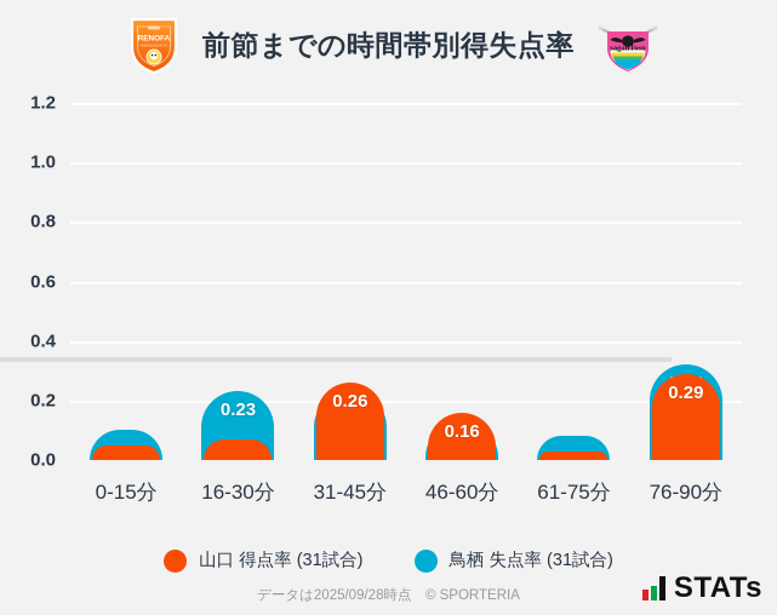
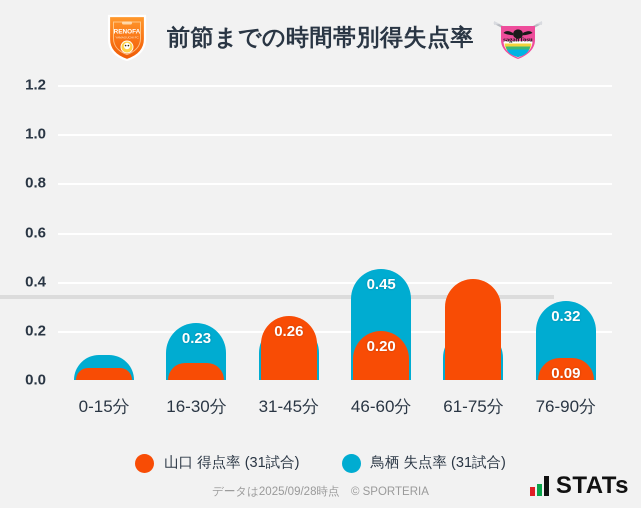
鳥栖 失点率 (31試合)/46-60分: 0.13 -> 0.45
山口 得点率 (31試合)/46-60分: 0.16 -> 0.20
鳥栖 失点率 (31試合)/61-75分: 0.08 -> 0.21
山口 得点率 (31試合)/61-75分: 0.03 -> 0.41
山口 得点率 (31試合)/76-90分: 0.29 -> 0.09
